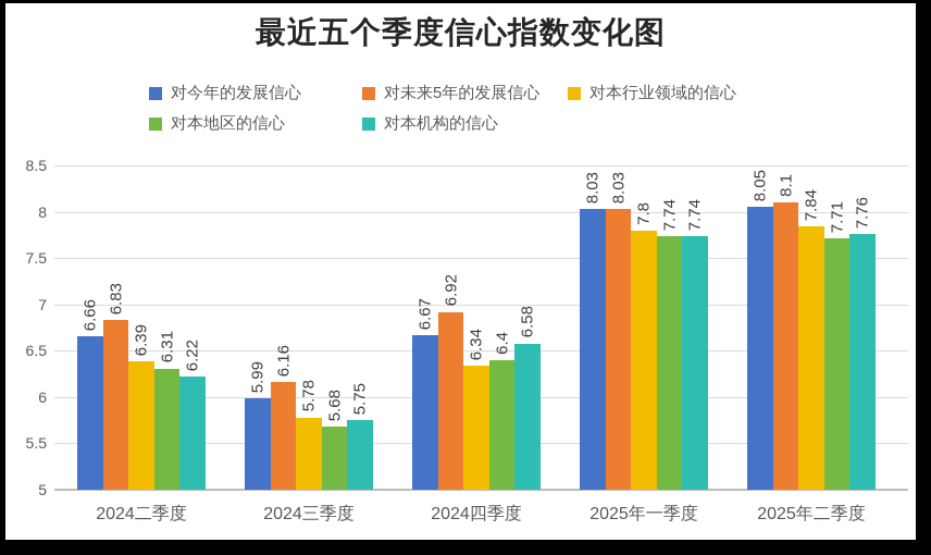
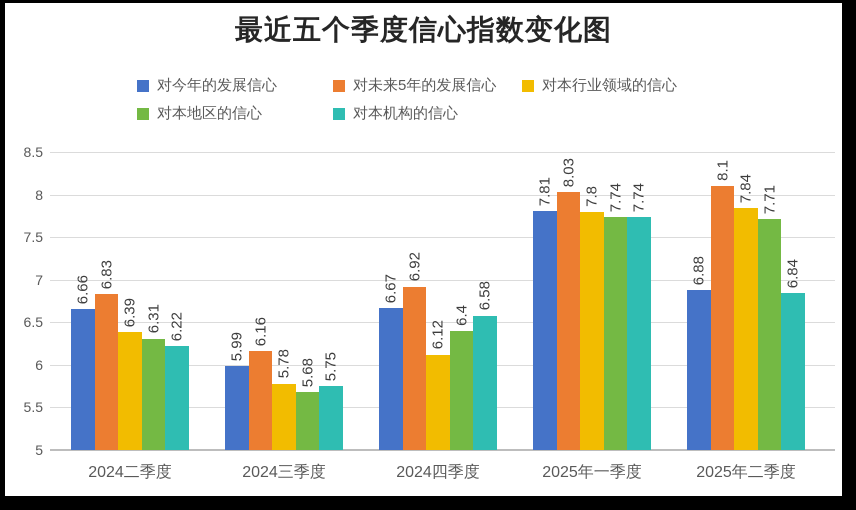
对本行业领域的信心/2024四季度: 6.34 -> 6.12
对今年的发展信心/2025年一季度: 8.03 -> 7.81
对今年的发展信心/2025年二季度: 8.05 -> 6.88
对本机构的信心/2025年二季度: 7.76 -> 6.84
